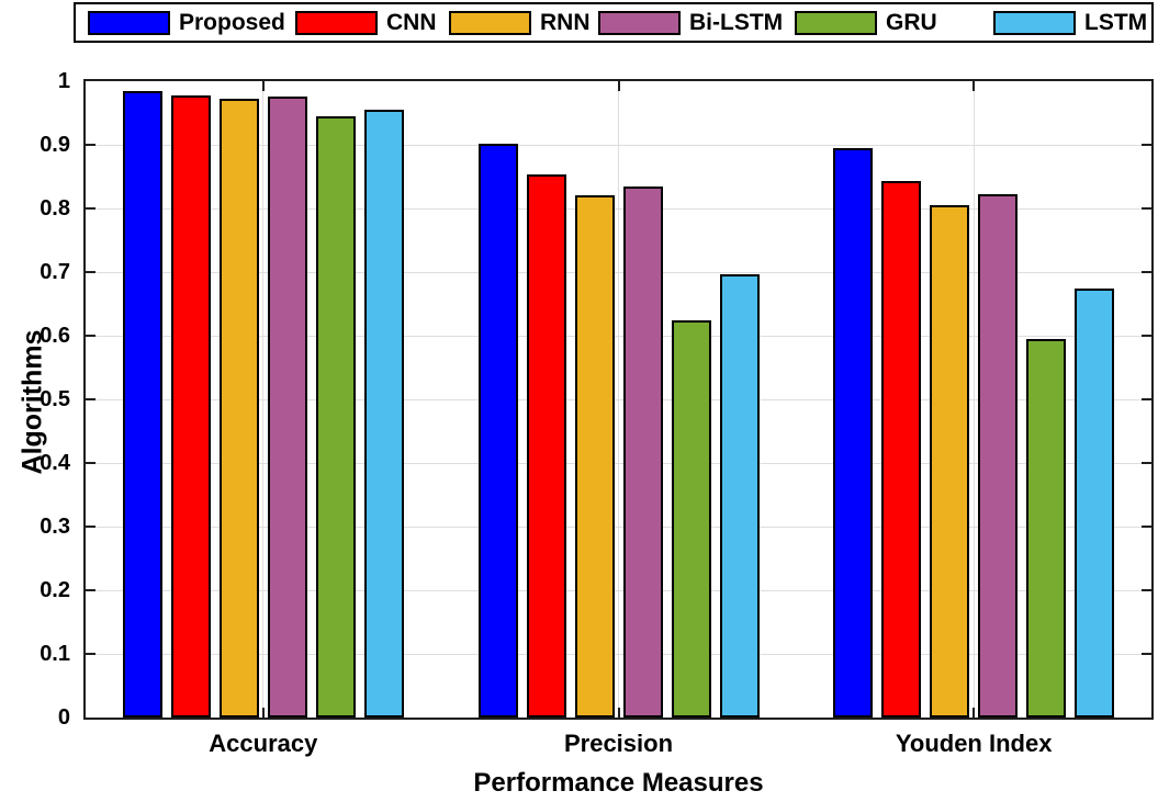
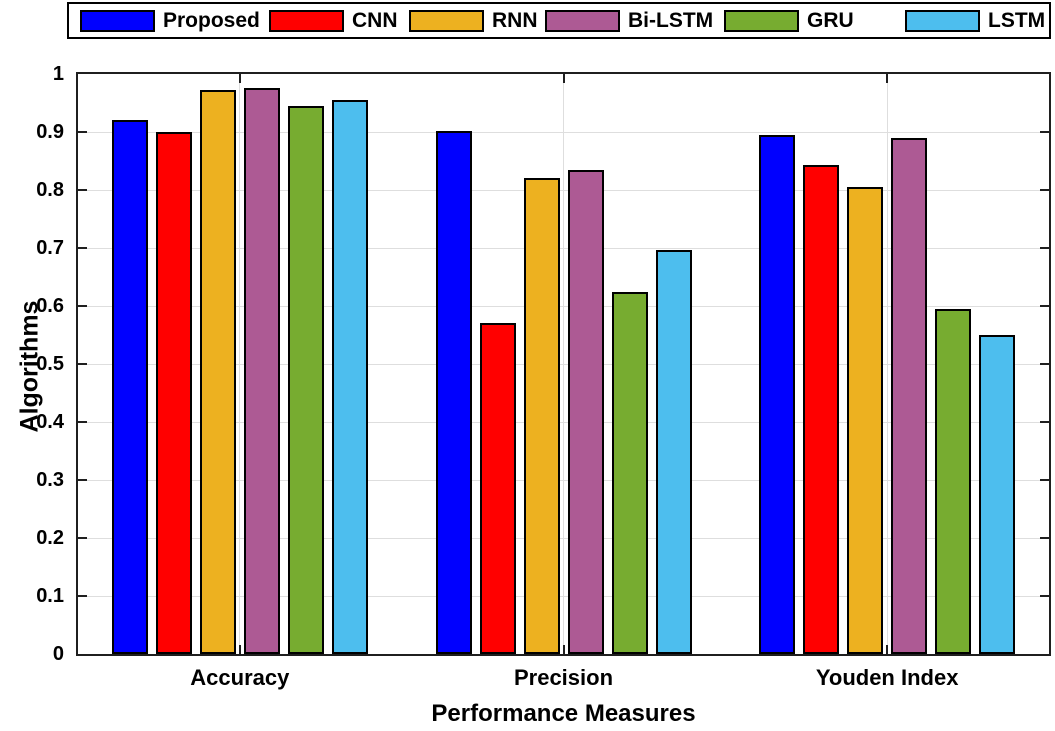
Proposed/Accuracy: 0.98 -> 0.92
CNN/Accuracy: 0.98 -> 0.90
CNN/Precision: 0.85 -> 0.57
Bi-LSTM/Youden Index: 0.82 -> 0.89
LSTM/Youden Index: 0.67 -> 0.55
